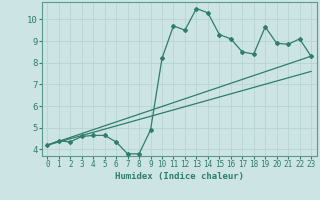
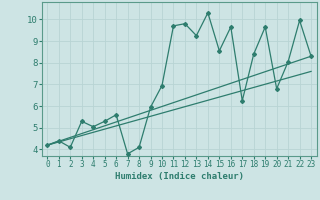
2: 4.35 -> 4.10
3: 4.60 -> 5.30
4: 4.65 -> 5.05
5: 4.65 -> 5.30
6: 4.35 -> 5.60
8: 3.80 -> 4.10
9: 4.90 -> 5.95
10: 8.20 -> 6.95
12: 9.50 -> 9.80
13: 10.50 -> 9.25
15: 9.30 -> 8.55
16: 9.10 -> 9.65
17: 8.50 -> 6.25
20: 8.90 -> 6.80
21: 8.85 -> 8.05
22: 9.10 -> 9.95
